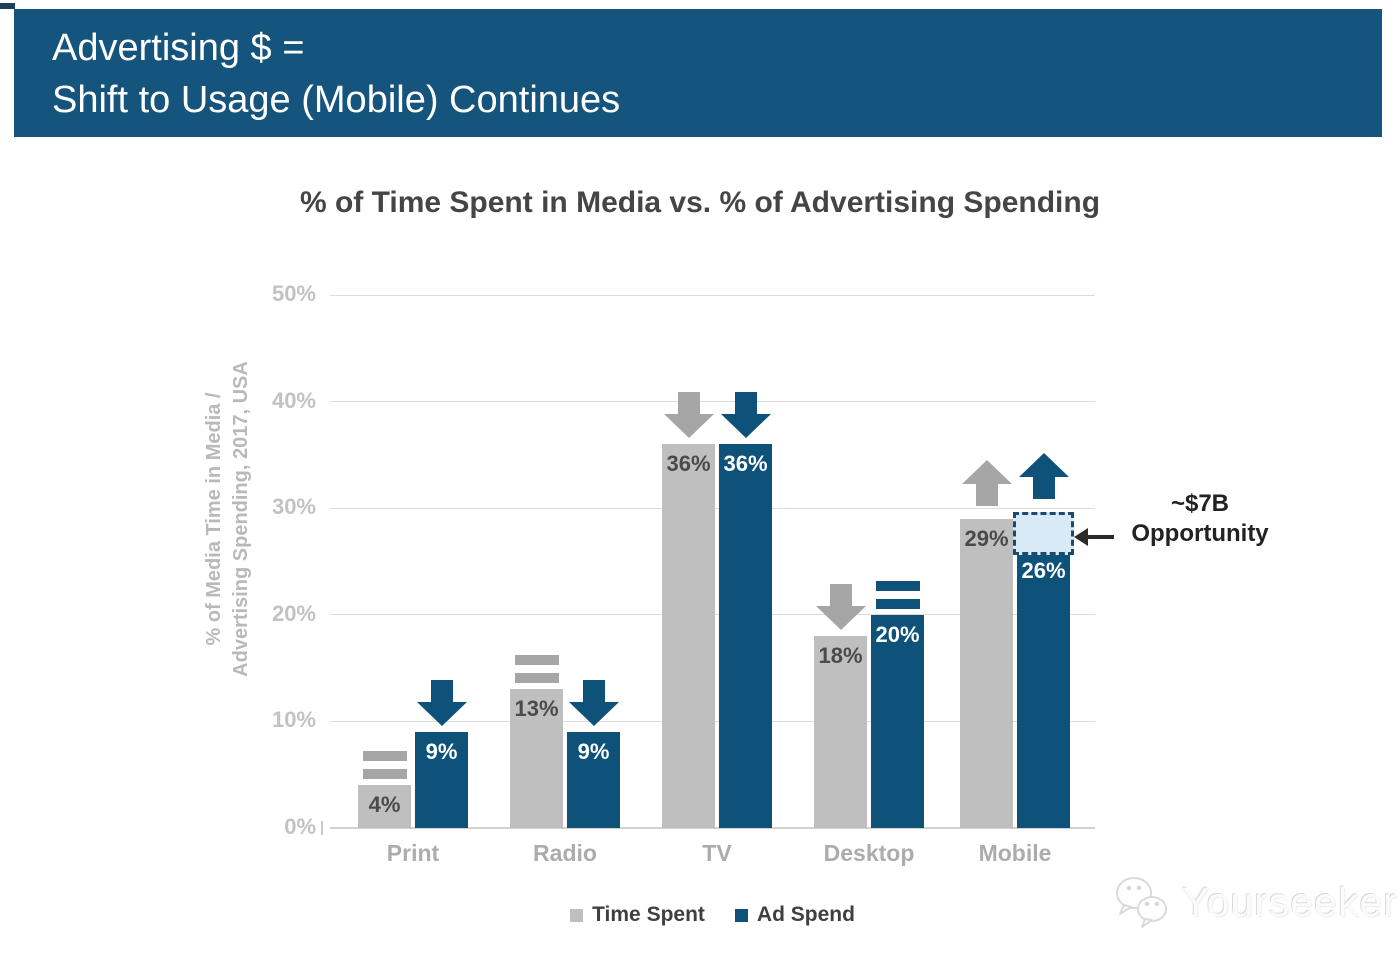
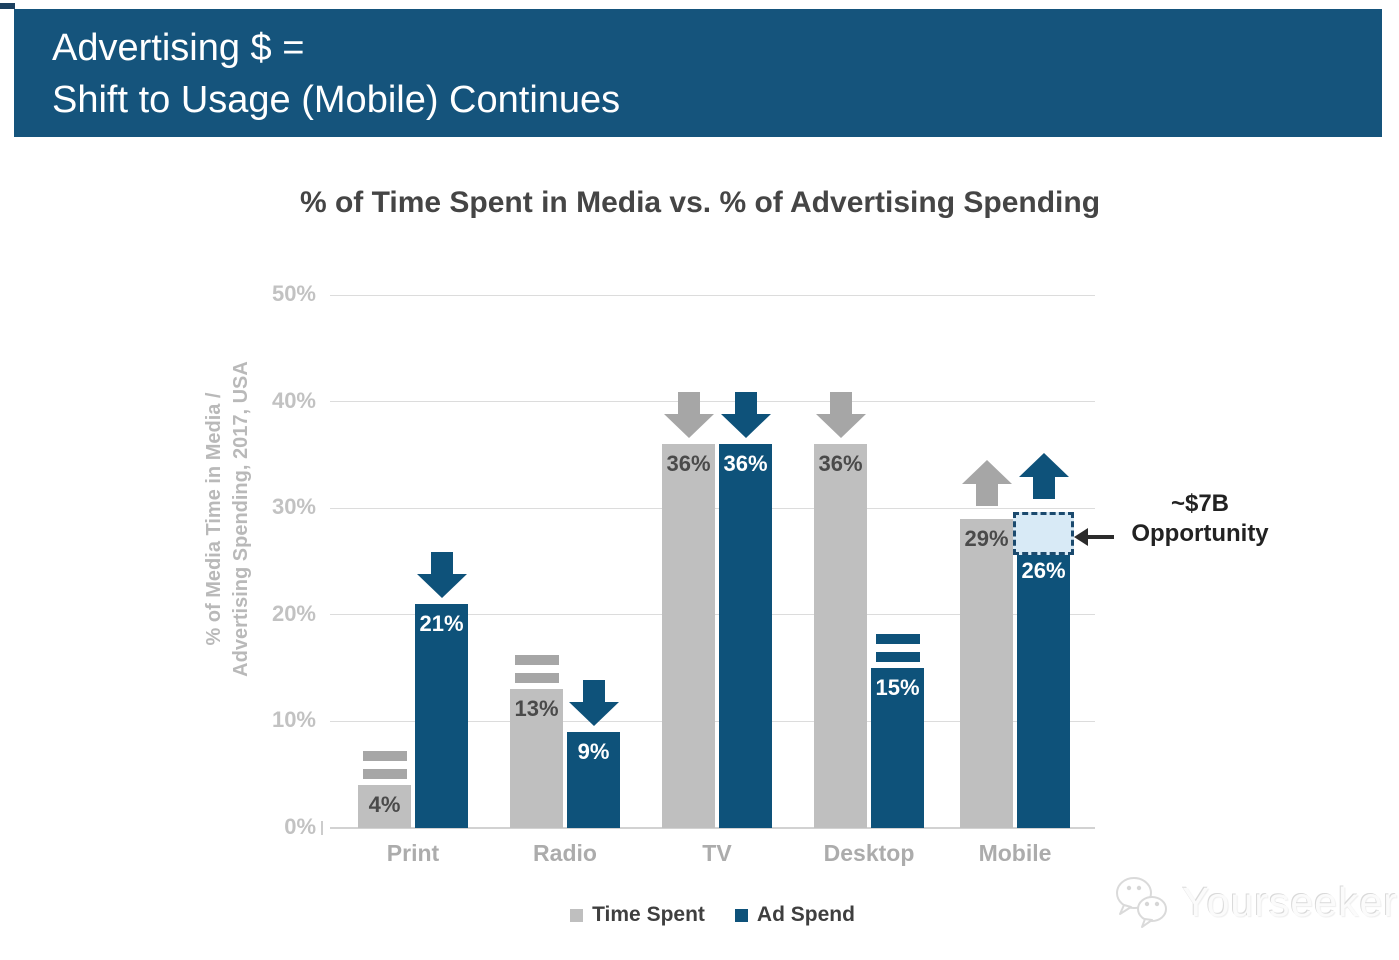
Ad Spend/Print: 9% -> 21%
Time Spent/Desktop: 18% -> 36%
Ad Spend/Desktop: 20% -> 15%
